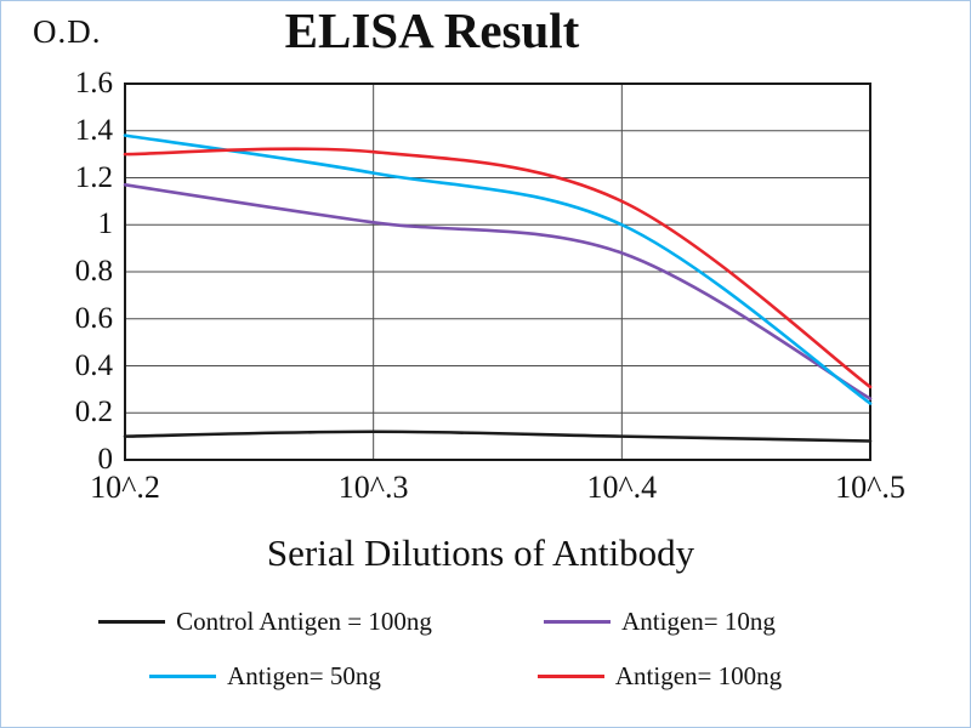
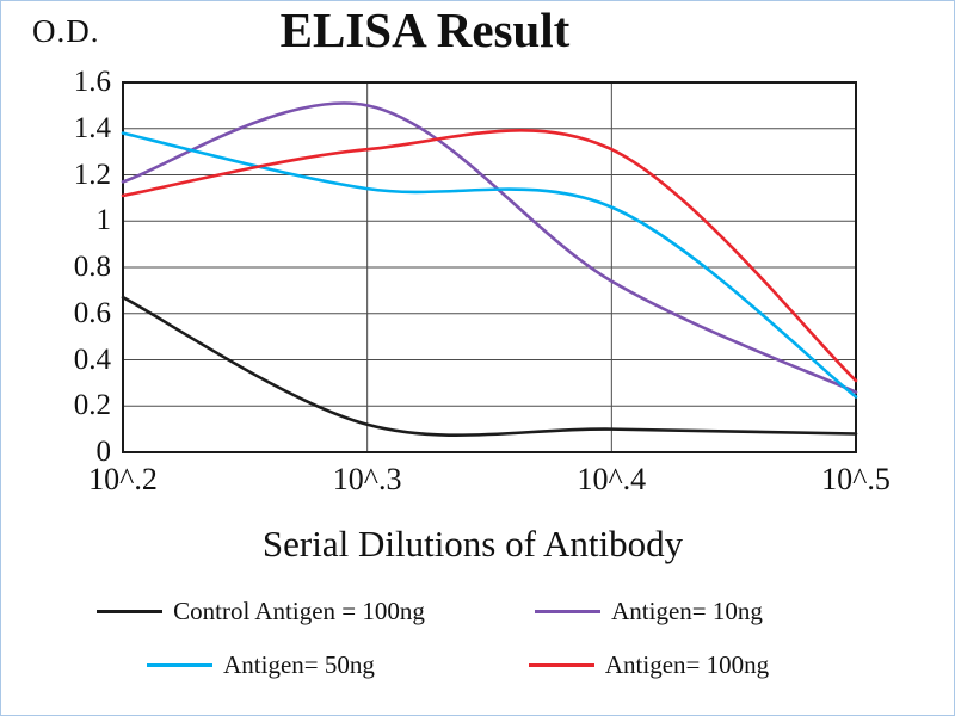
Control Antigen = 100ng/10^.2: 0.10 -> 0.67
Antigen= 100ng/10^.2: 1.30 -> 1.11
Antigen= 10ng/10^.3: 1.01 -> 1.50
Antigen= 50ng/10^.3: 1.22 -> 1.14
Antigen= 10ng/10^.4: 0.88 -> 0.74
Antigen= 50ng/10^.4: 1.00 -> 1.06
Antigen= 100ng/10^.4: 1.10 -> 1.31
